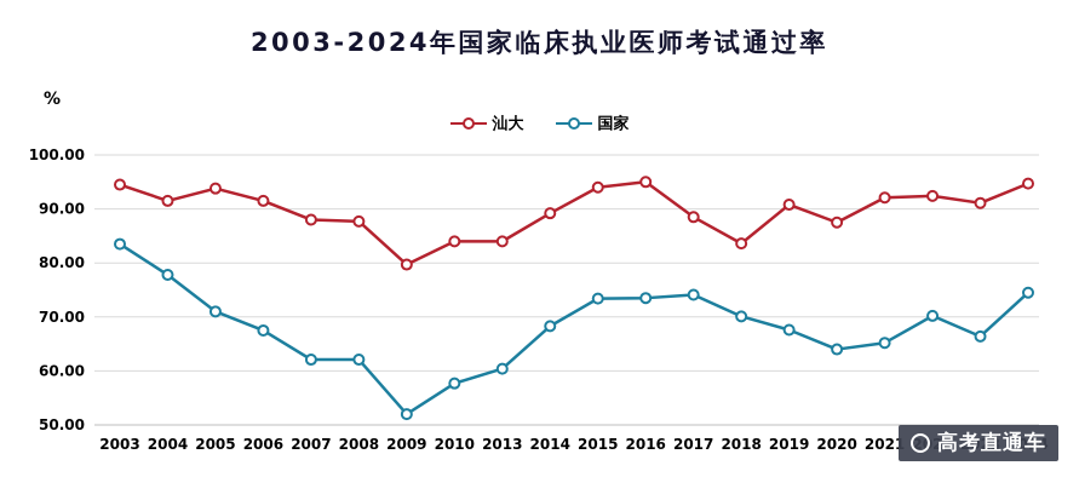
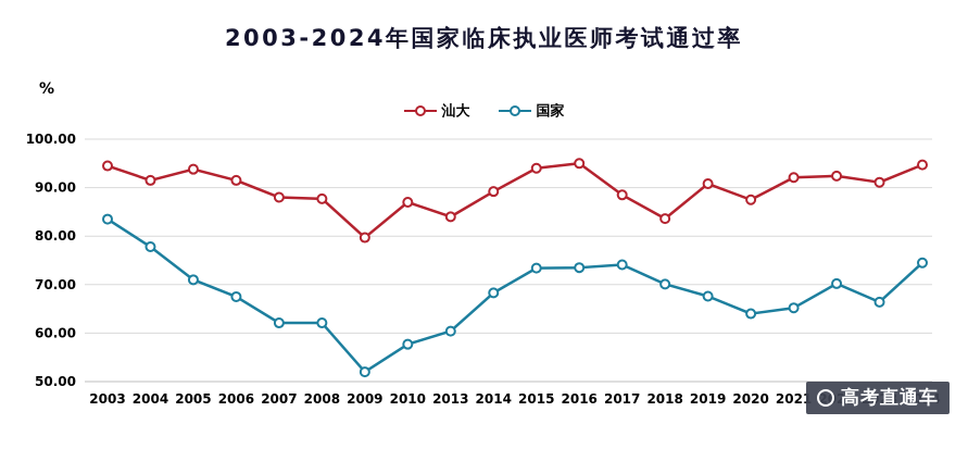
汕大/2010: 84 -> 87
